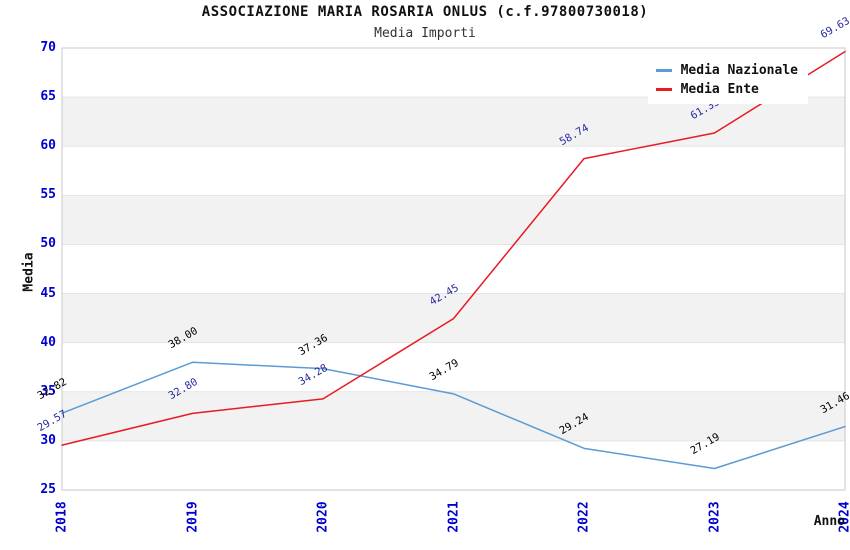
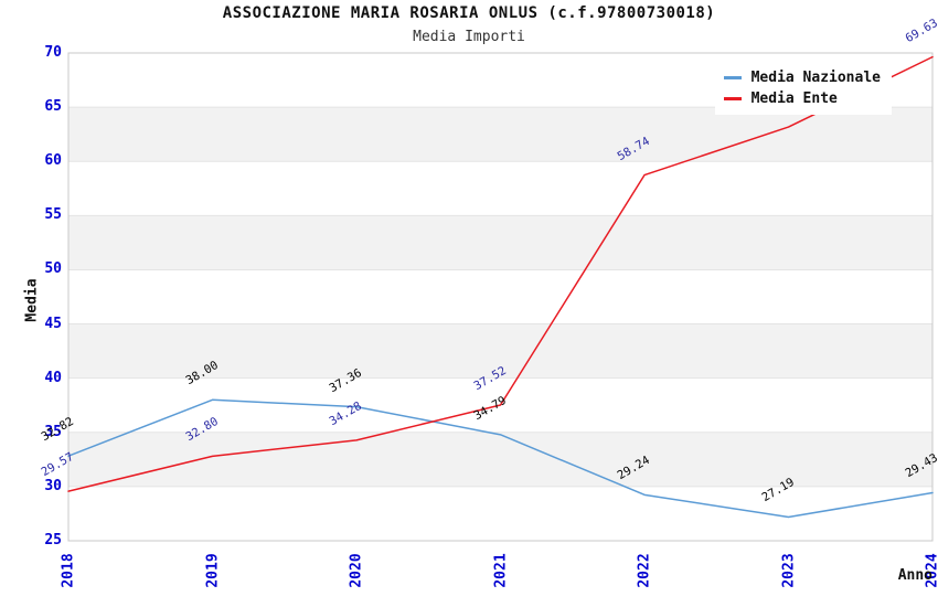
Media Ente/2021: 42.45 -> 37.52
Media Ente/2023: 61.35 -> 63.17
Media Nazionale/2024: 31.46 -> 29.43
